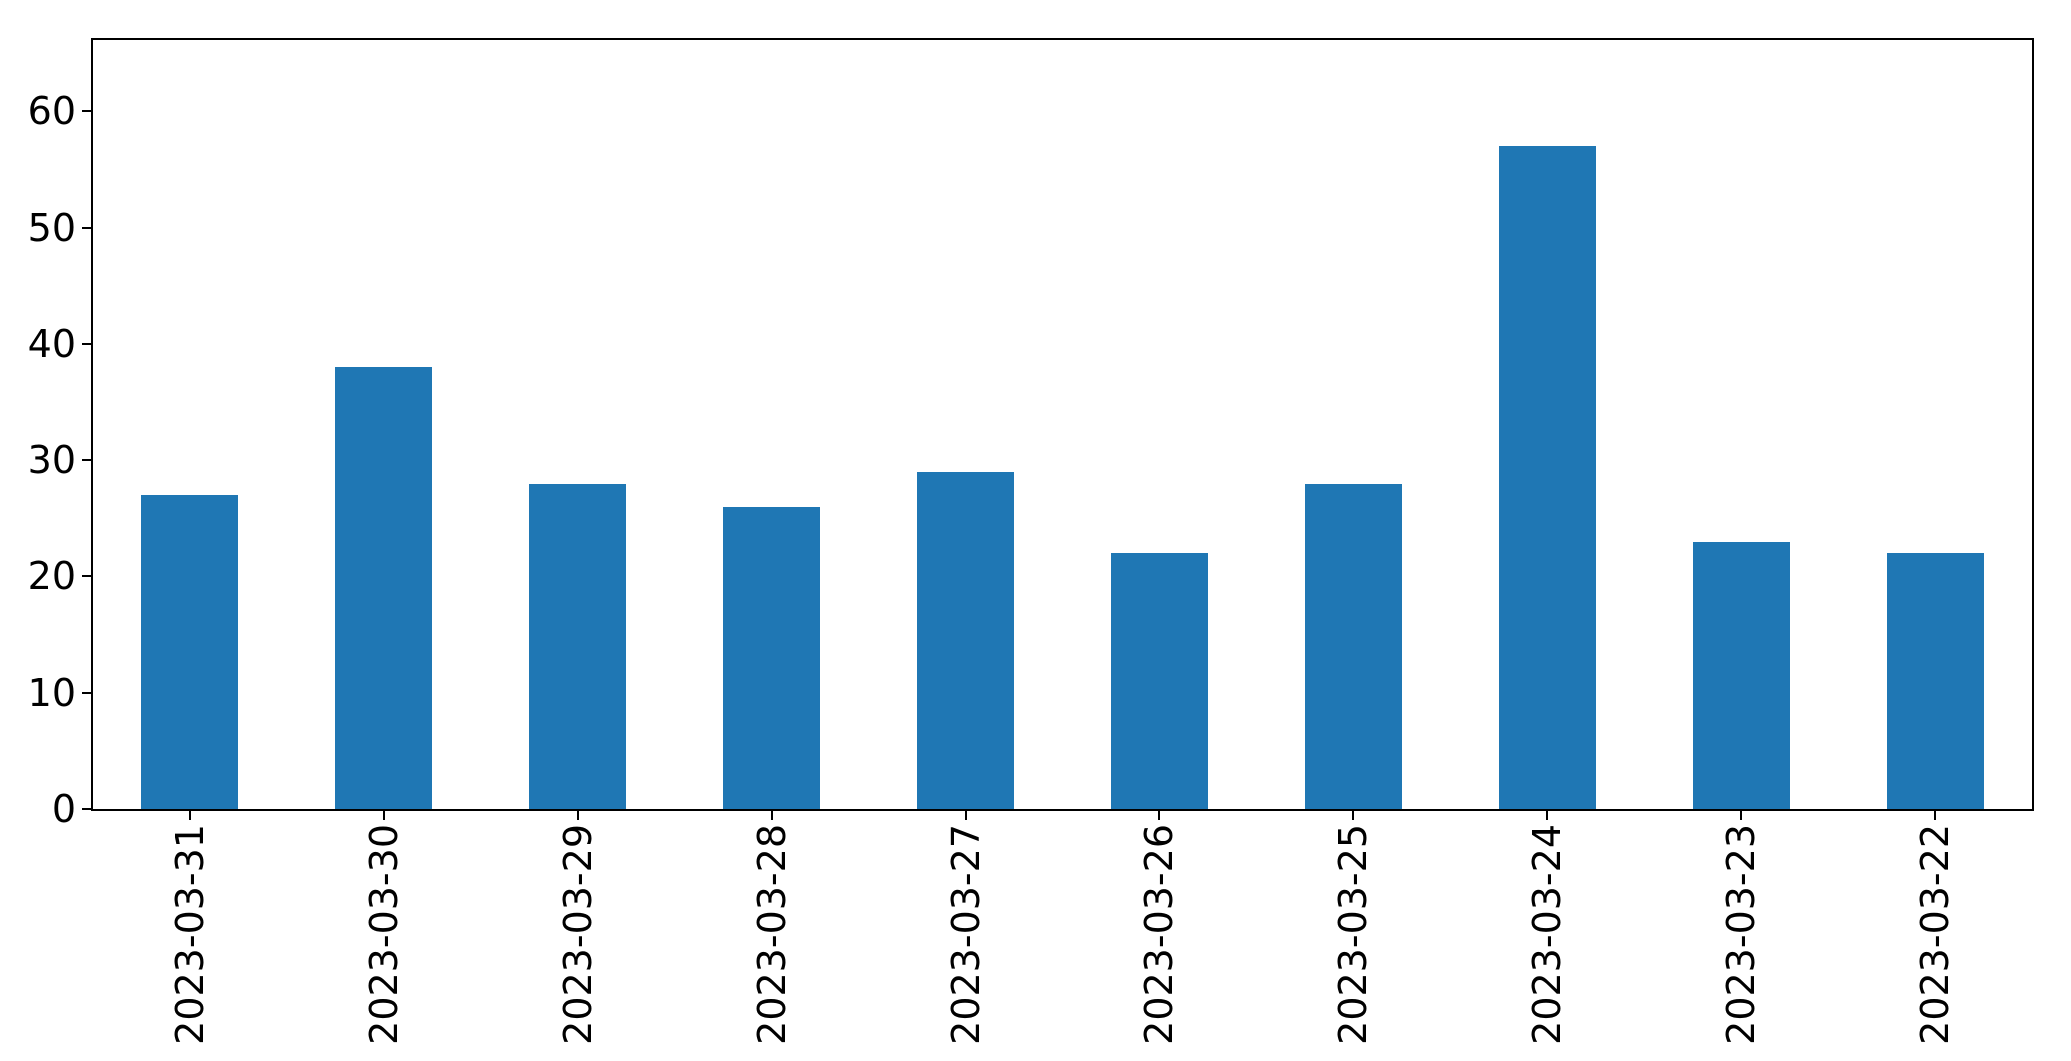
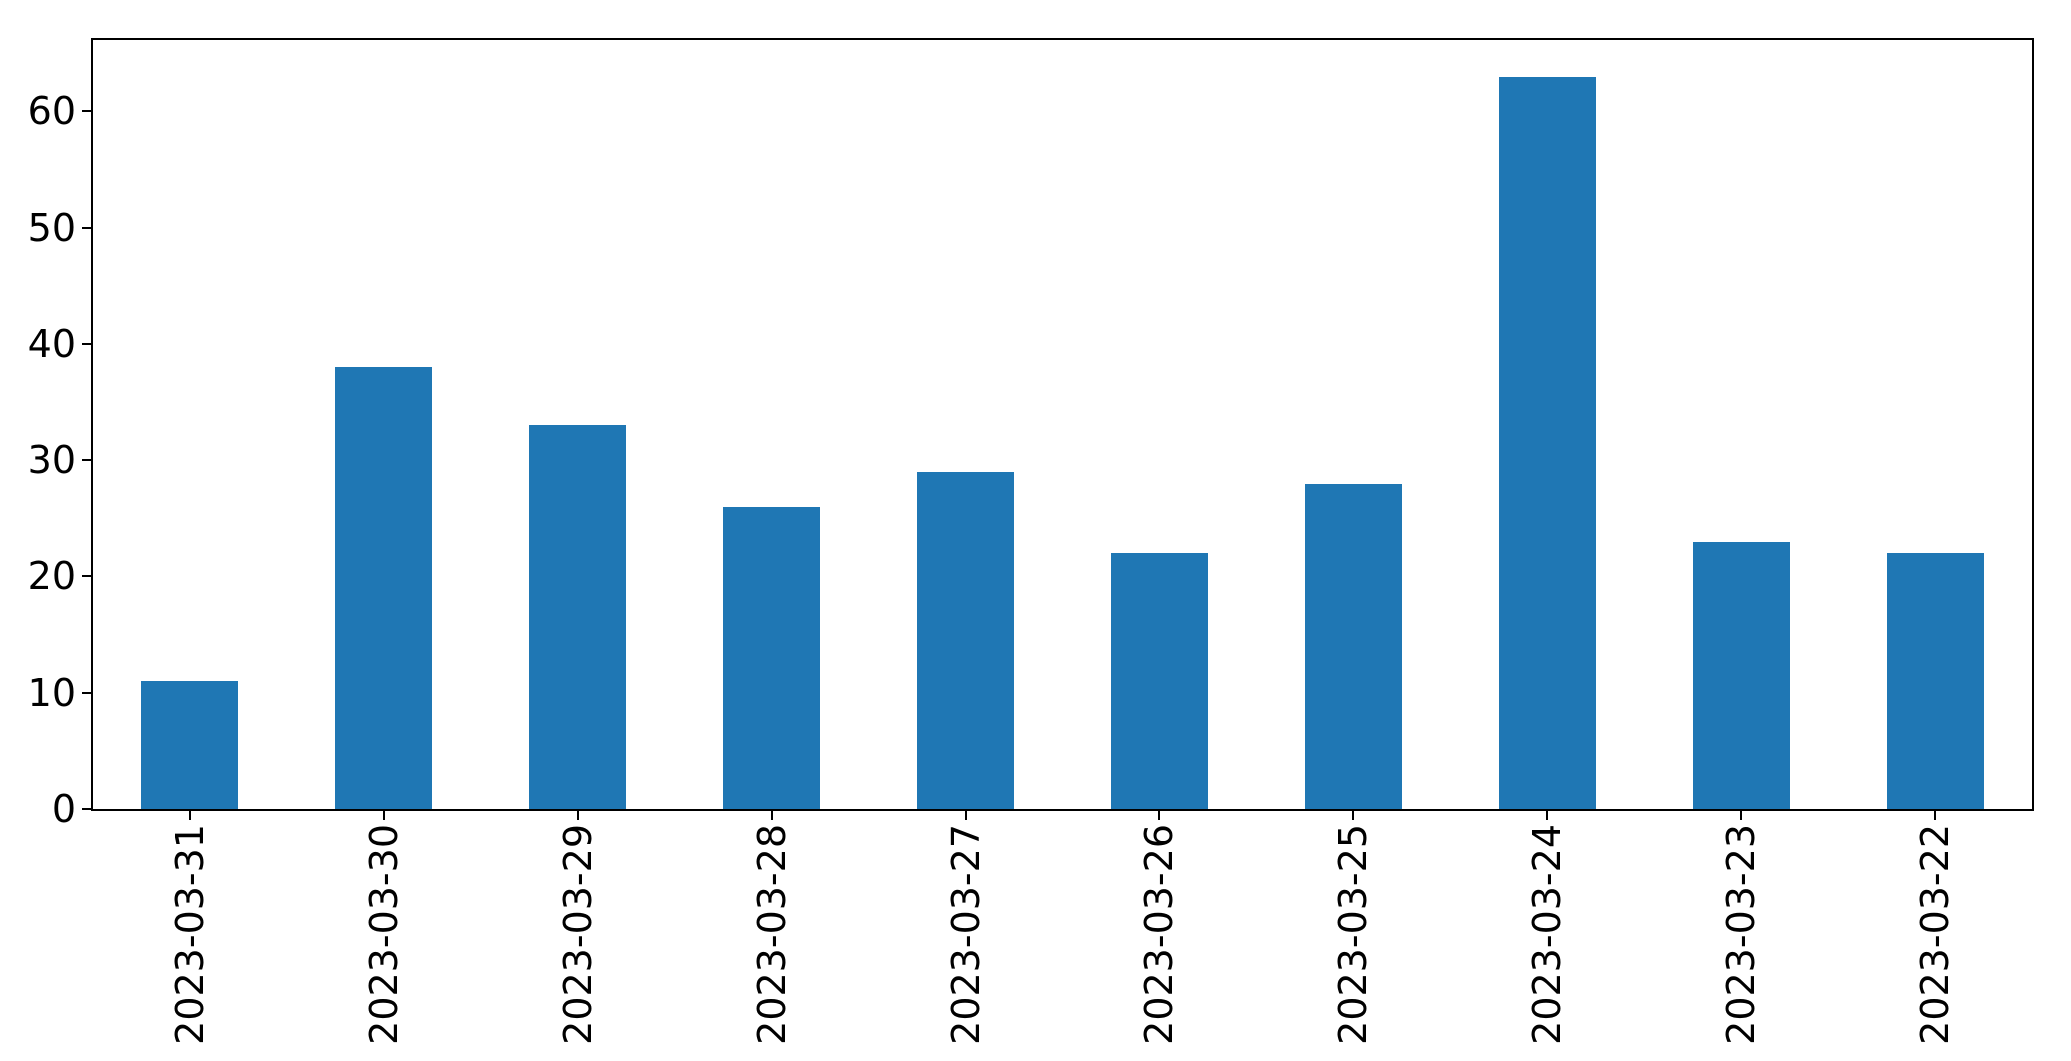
2023-03-31: 27 -> 11
2023-03-29: 28 -> 33
2023-03-24: 57 -> 63
